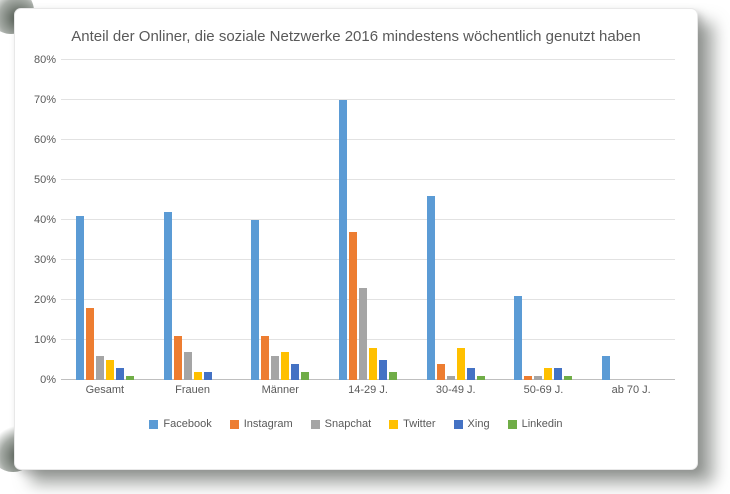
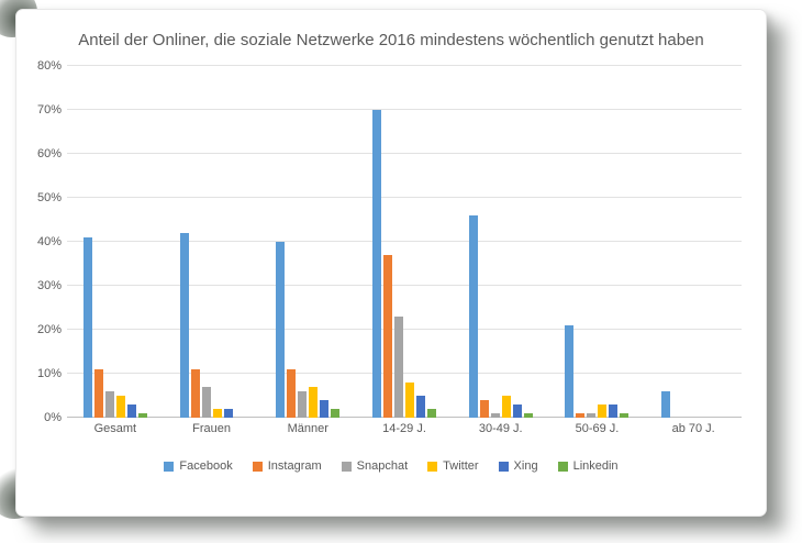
Instagram/Gesamt: 18% -> 11%
Twitter/30-49 J.: 8% -> 5%
